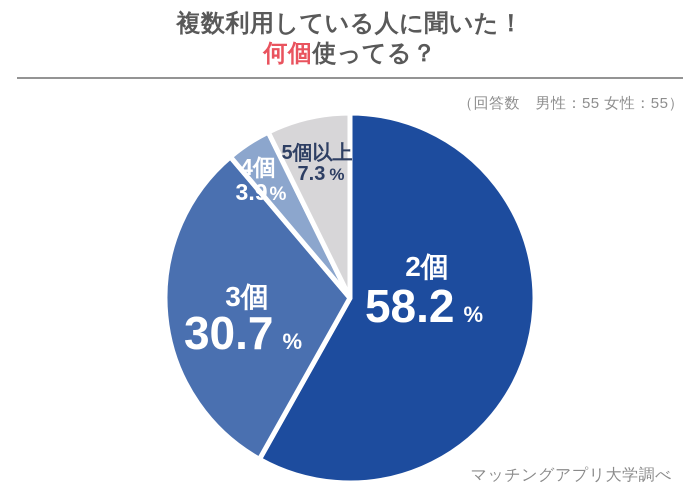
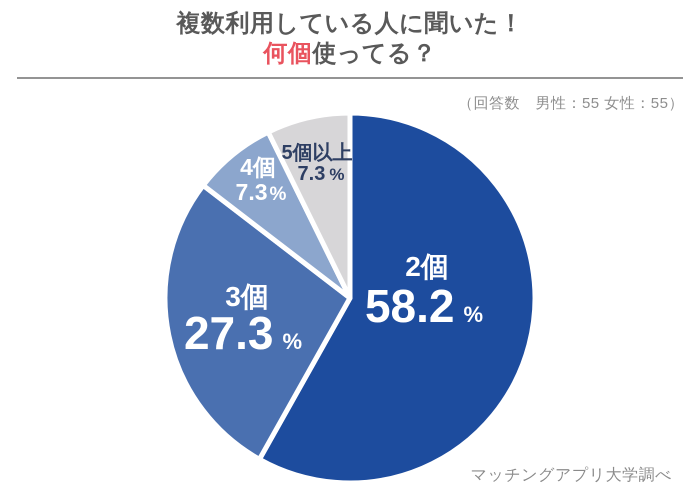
3個: 30.7 -> 27.3
4個: 3.9 -> 7.3
